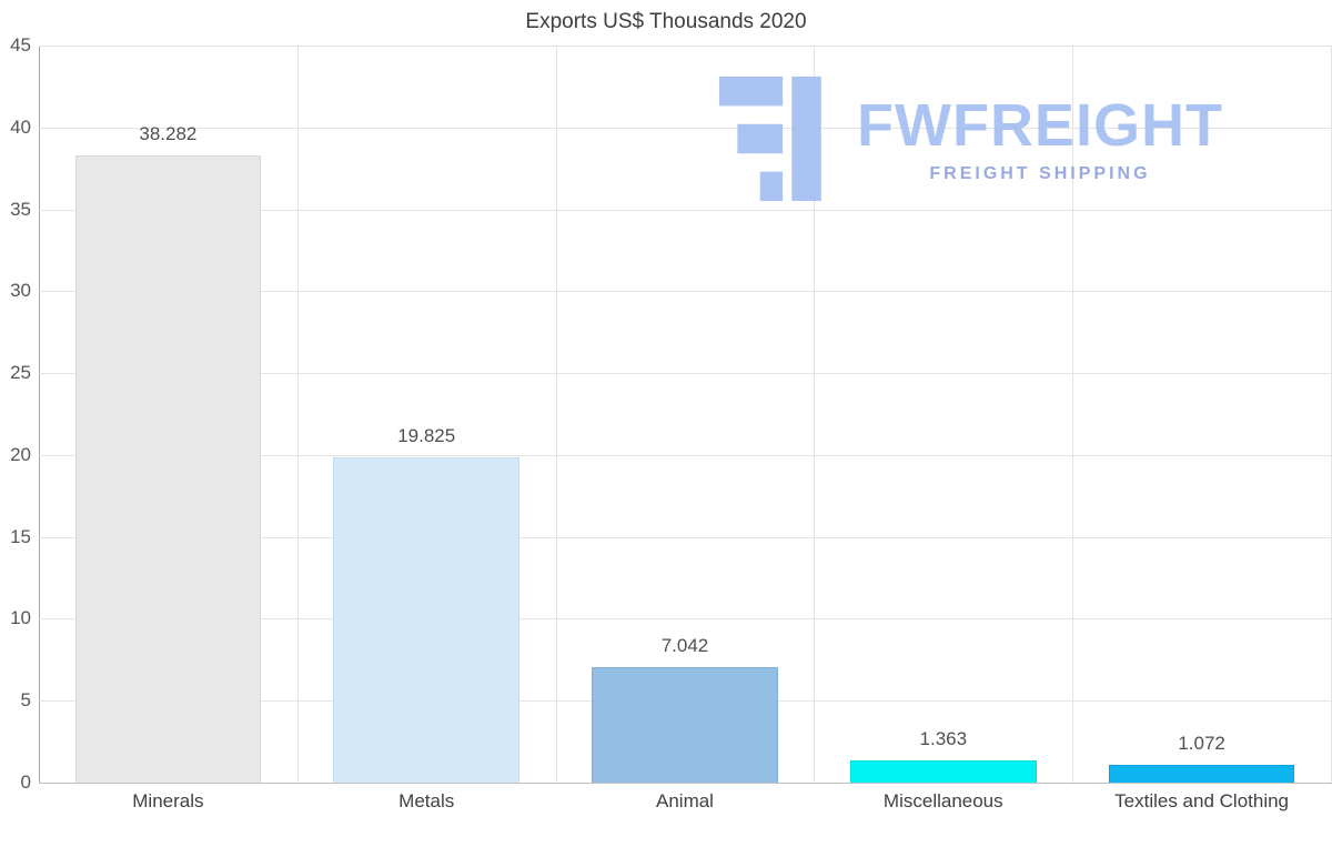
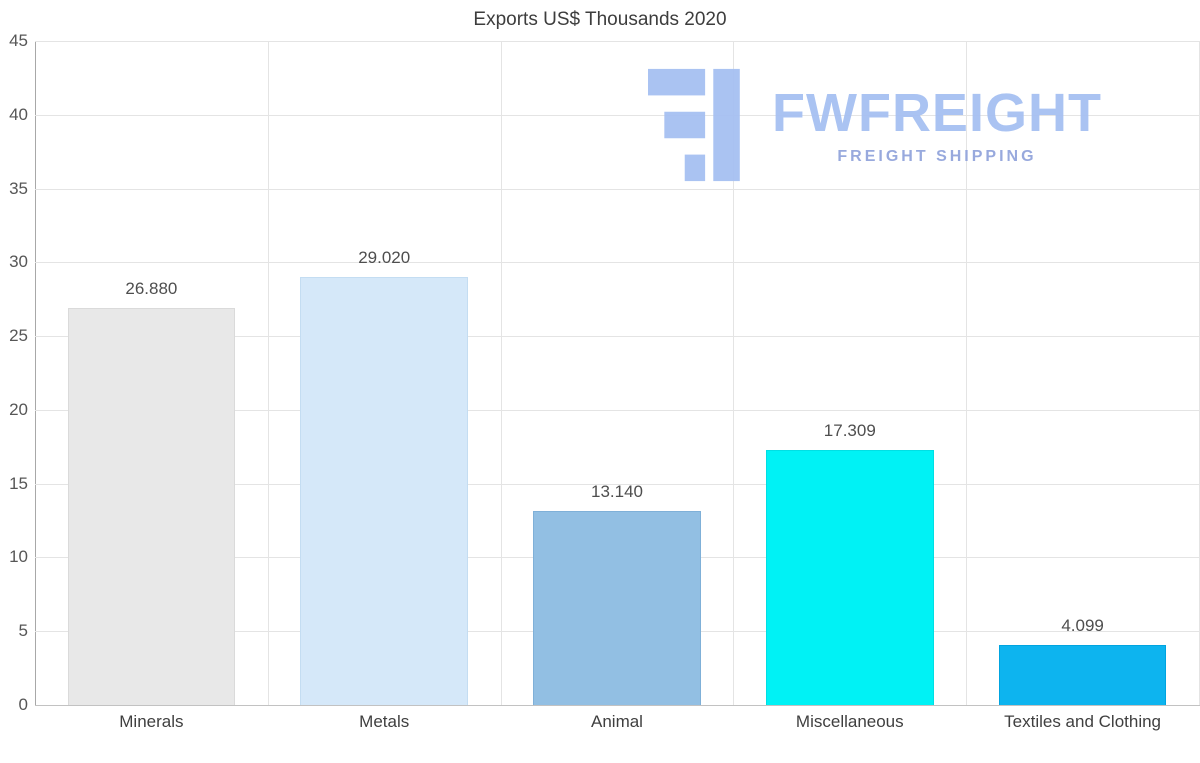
Minerals: 38.282 -> 26.880
Metals: 19.825 -> 29.020
Animal: 7.042 -> 13.140
Miscellaneous: 1.363 -> 17.309
Textiles and Clothing: 1.072 -> 4.099
